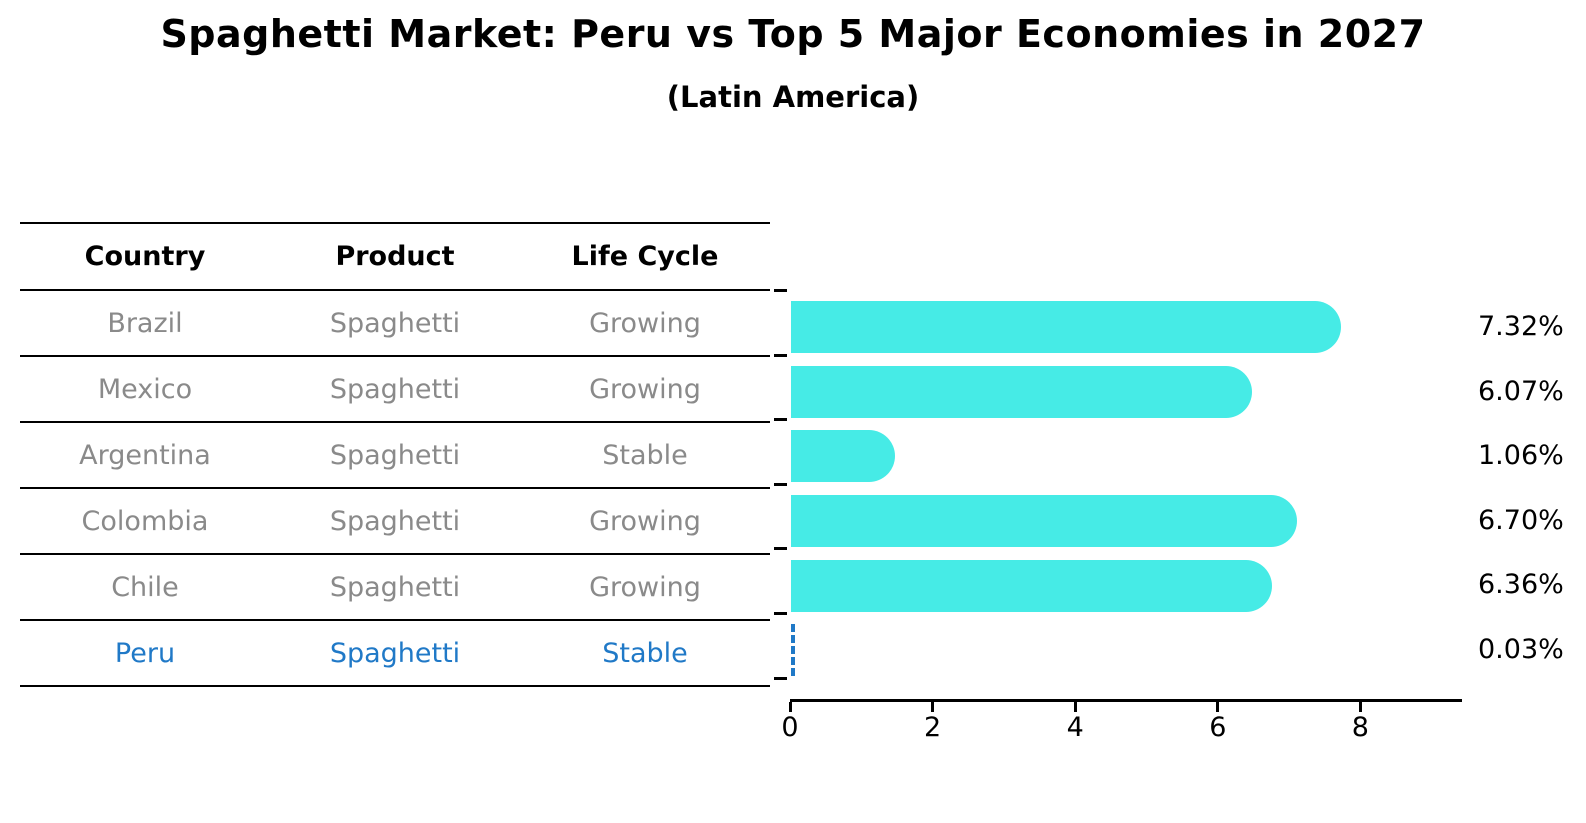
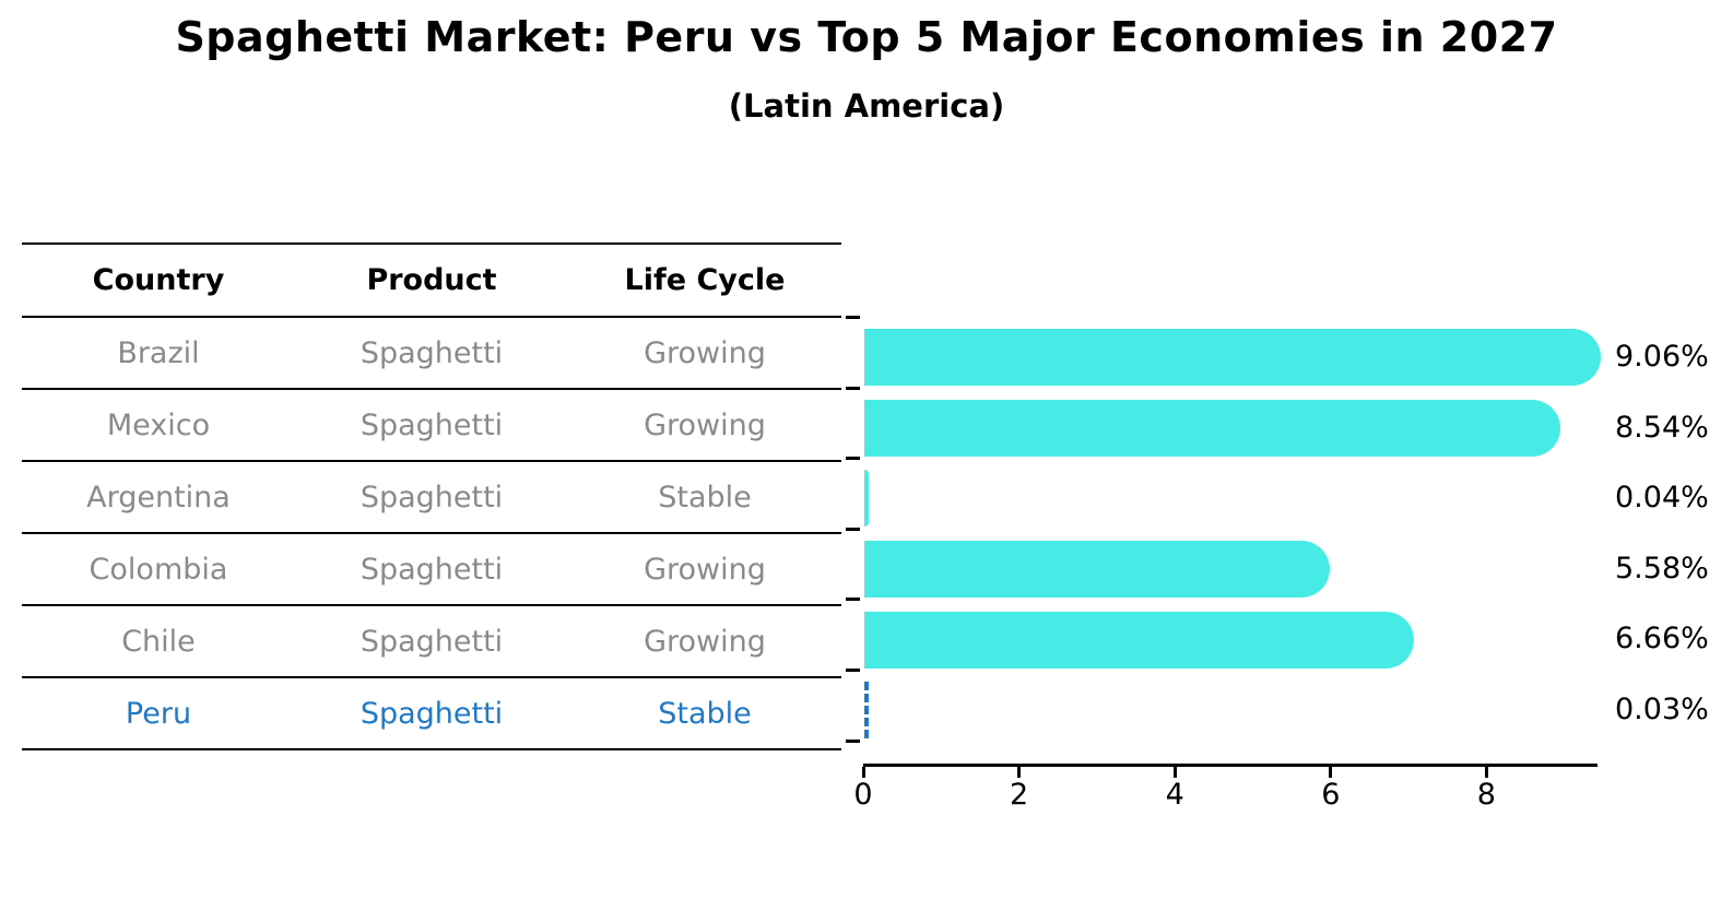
Brazil: 7.32% -> 9.06%
Mexico: 6.07% -> 8.54%
Argentina: 1.06% -> 0.04%
Colombia: 6.70% -> 5.58%
Chile: 6.36% -> 6.66%
